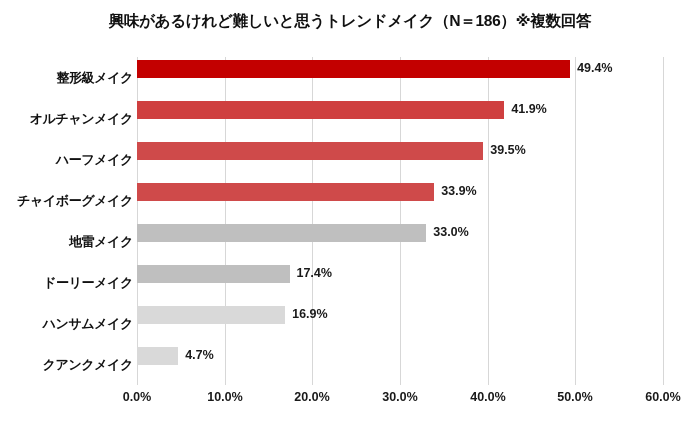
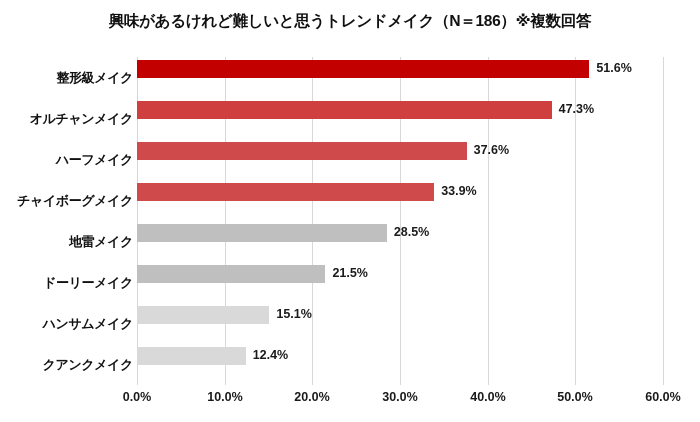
整形級メイク: 49.4% -> 51.6%
オルチャンメイク: 41.9% -> 47.3%
ハーフメイク: 39.5% -> 37.6%
地雷メイク: 33.0% -> 28.5%
ドーリーメイク: 17.4% -> 21.5%
ハンサムメイク: 16.9% -> 15.1%
クアンクメイク: 4.7% -> 12.4%
